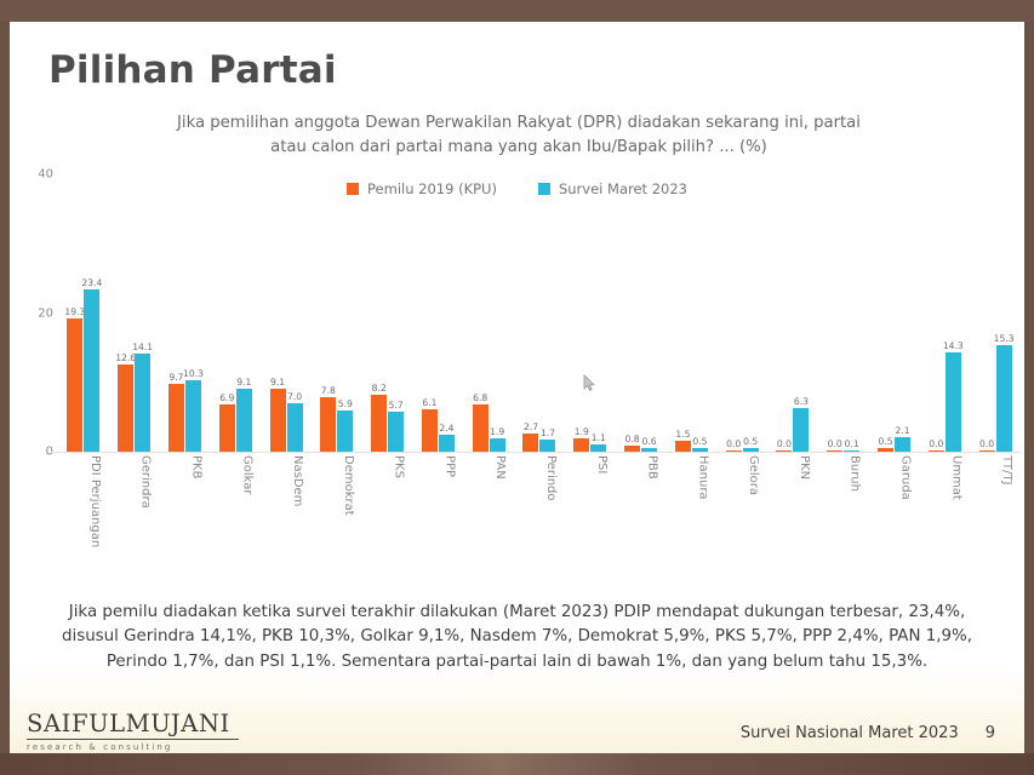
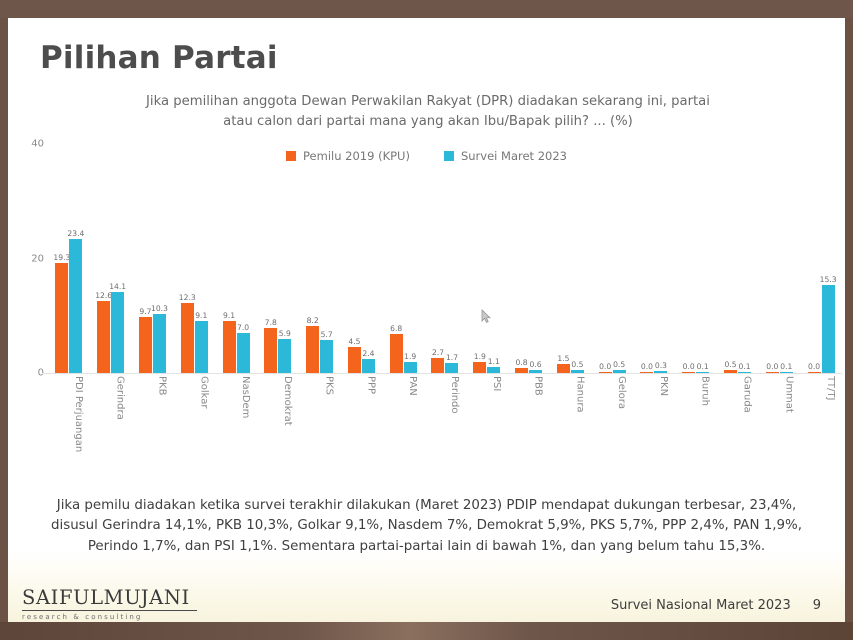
Pemilu 2019 (KPU)/Golkar: 6.9 -> 12.3
Pemilu 2019 (KPU)/PPP: 6.1 -> 4.5
Survei Maret 2023/PKN: 6.3 -> 0.3
Survei Maret 2023/Garuda: 2.1 -> 0.1
Survei Maret 2023/Ummat: 14.3 -> 0.1
